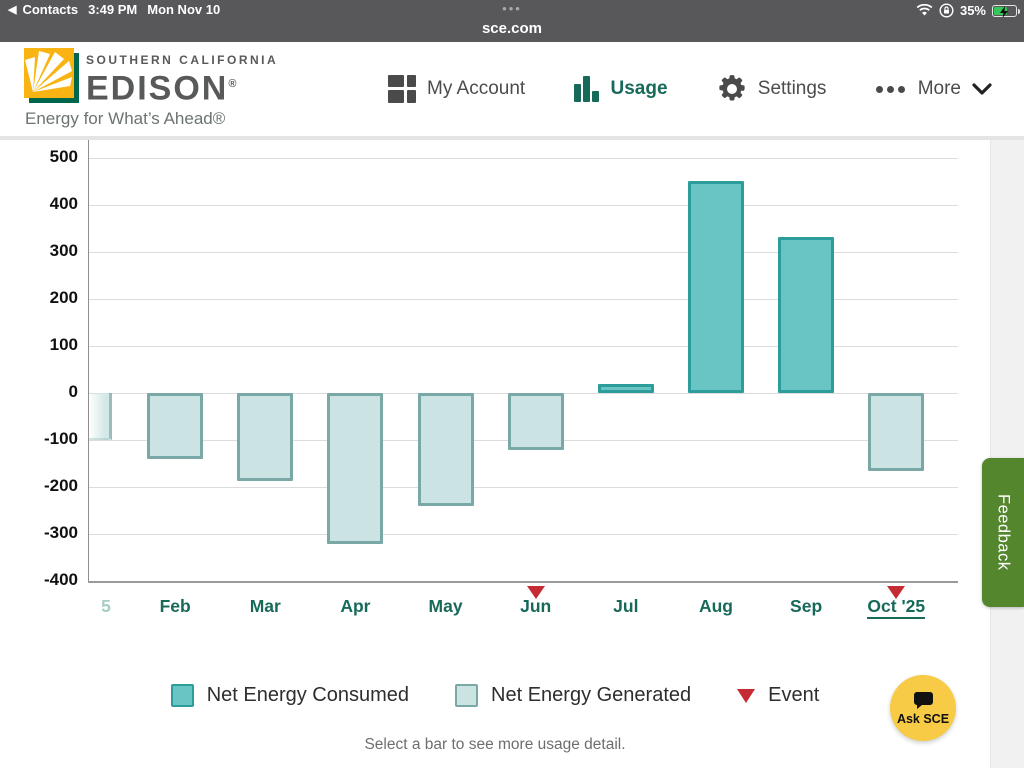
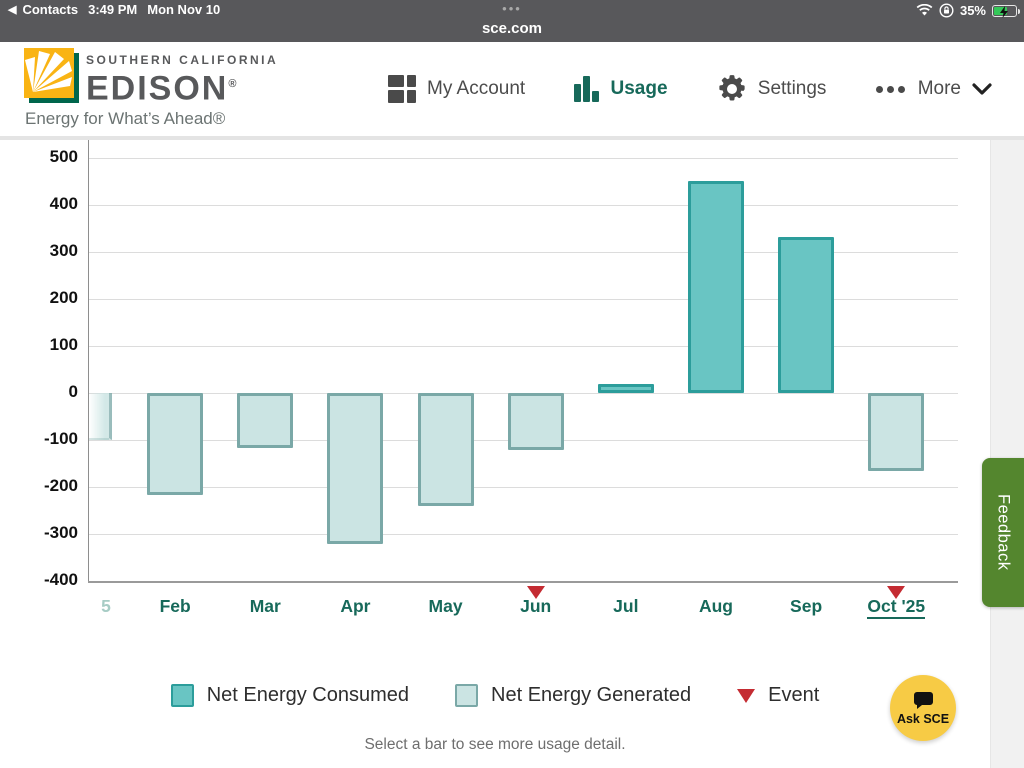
Feb: -140 -> -210
Mar: -180 -> -110
